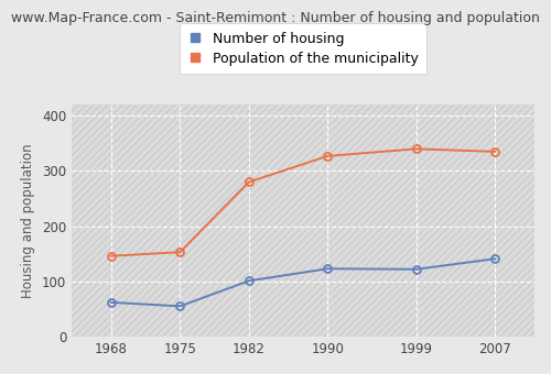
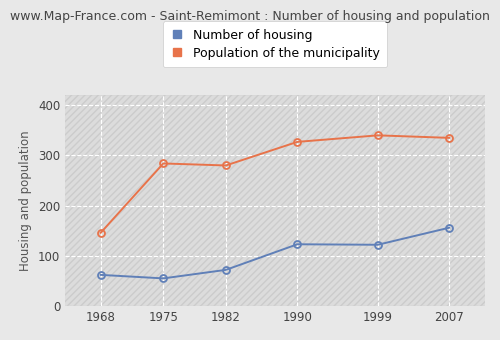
Population of the municipality/1975: 153 -> 284
Number of housing/1982: 101 -> 72
Number of housing/2007: 141 -> 156
